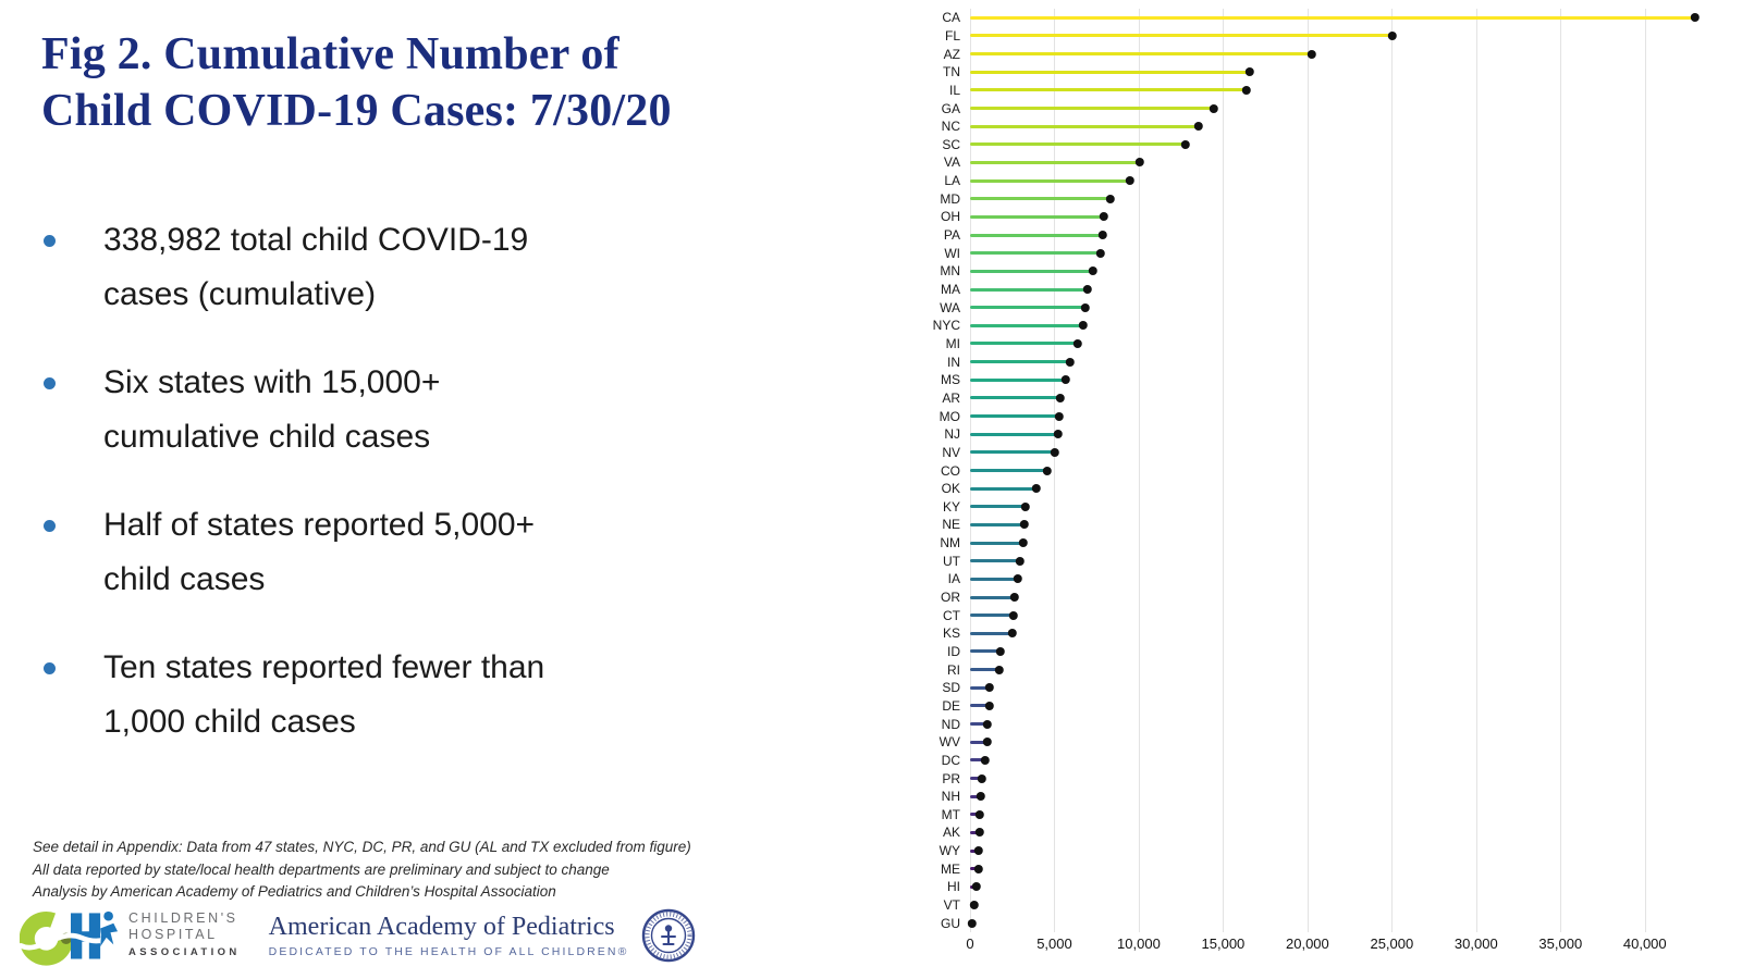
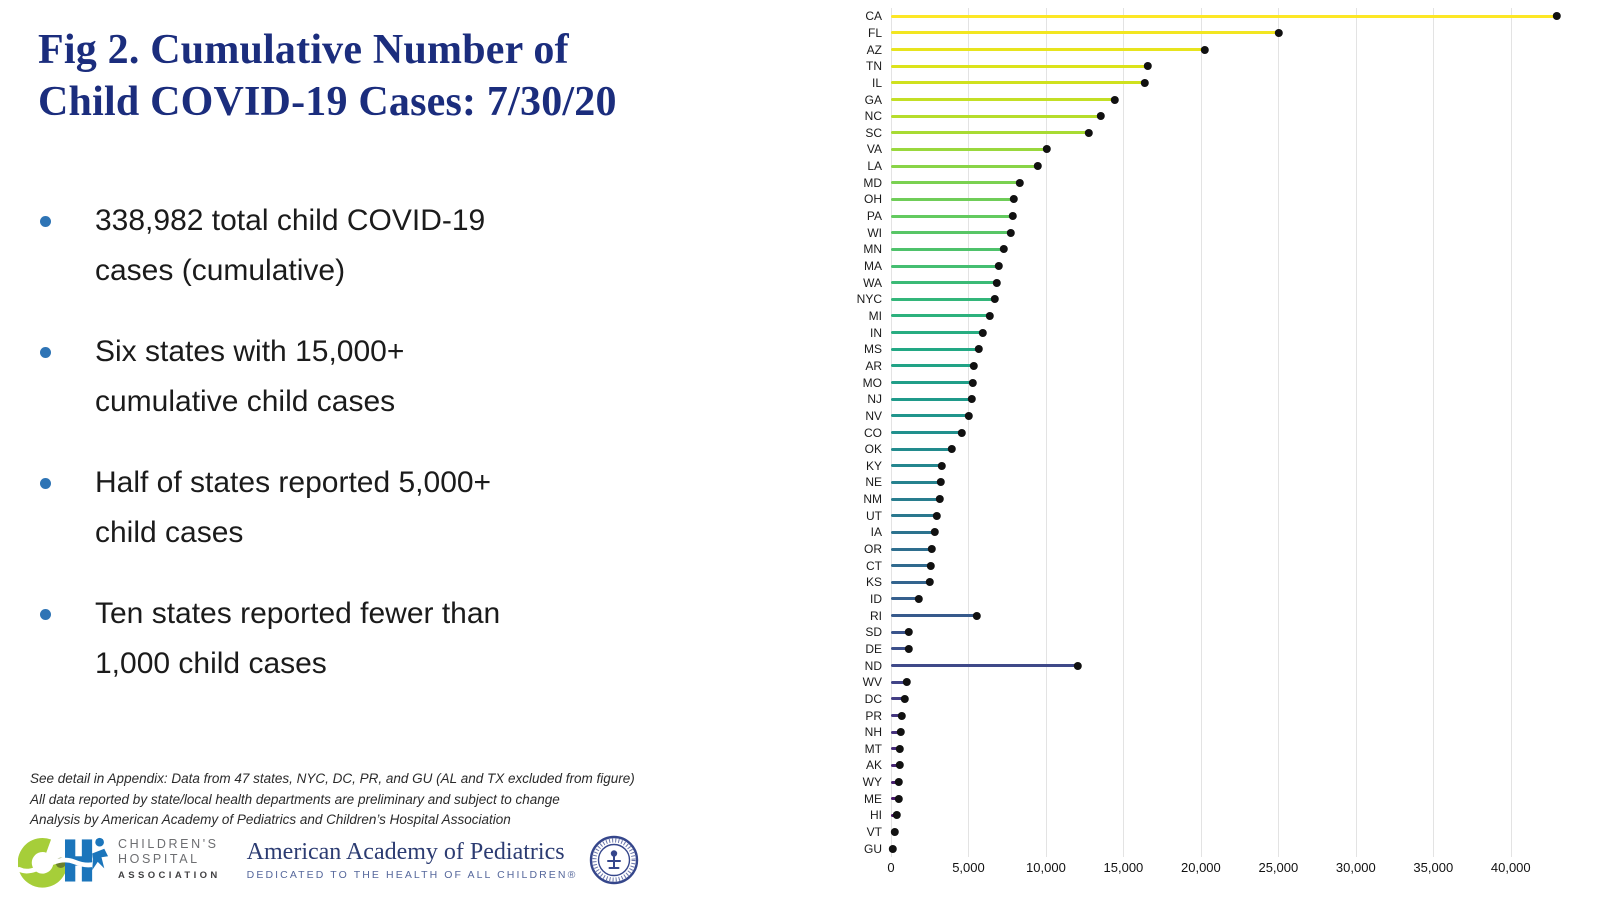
RI: 1700 -> 5500
ND: 1000 -> 12000
